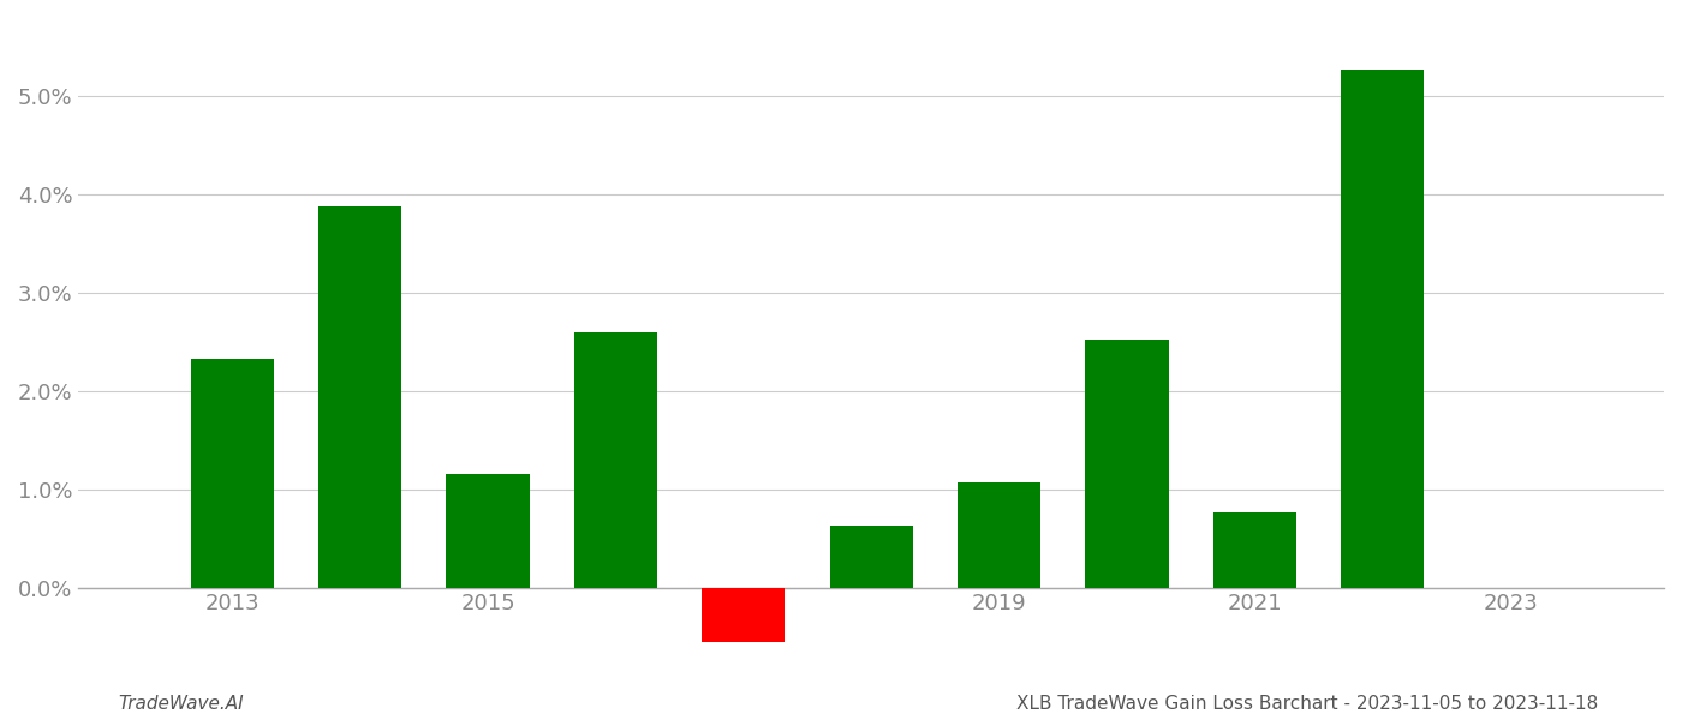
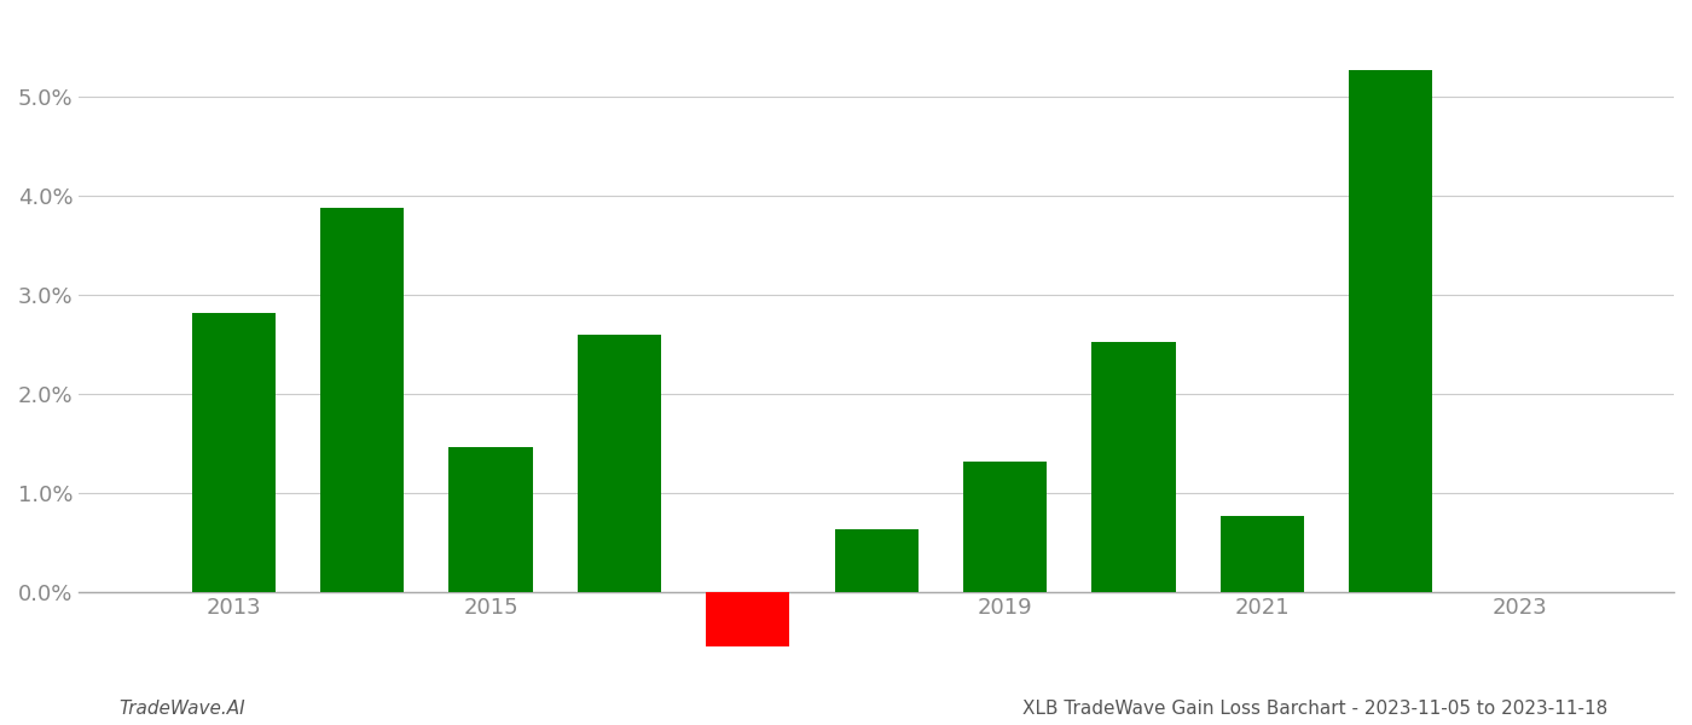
2013: 2.33% -> 2.82%
2015: 1.15% -> 1.46%
2019: 1.07% -> 1.32%
